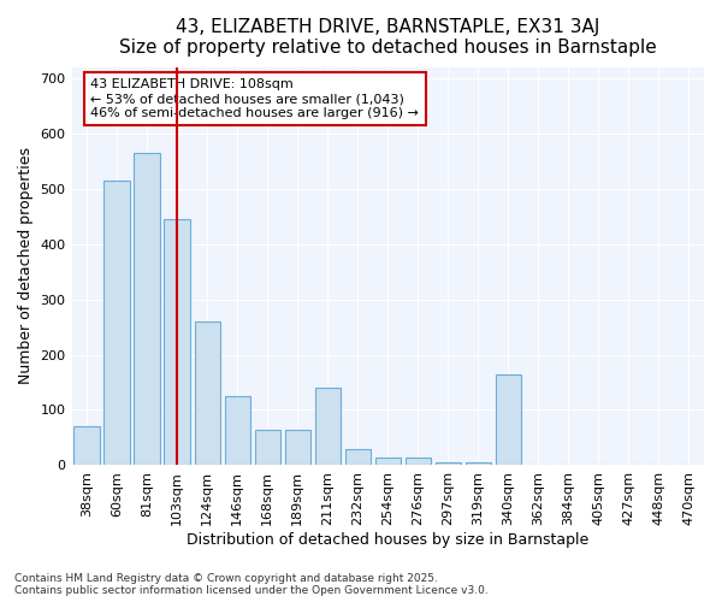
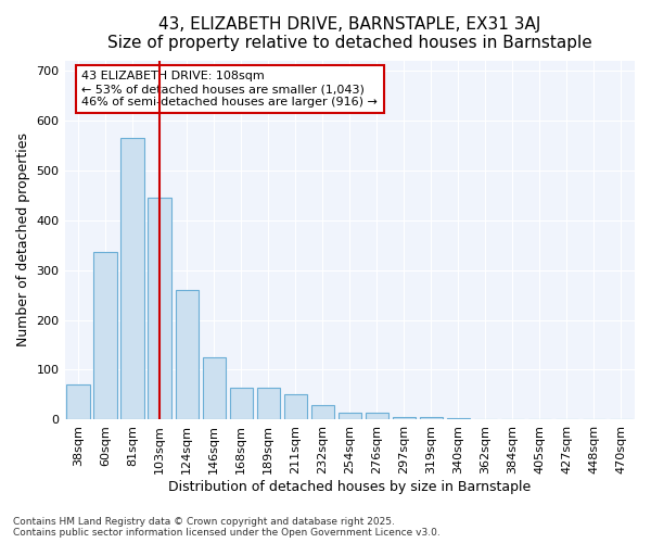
60sqm: 515 -> 335
211sqm: 140 -> 52
340sqm: 165 -> 3
